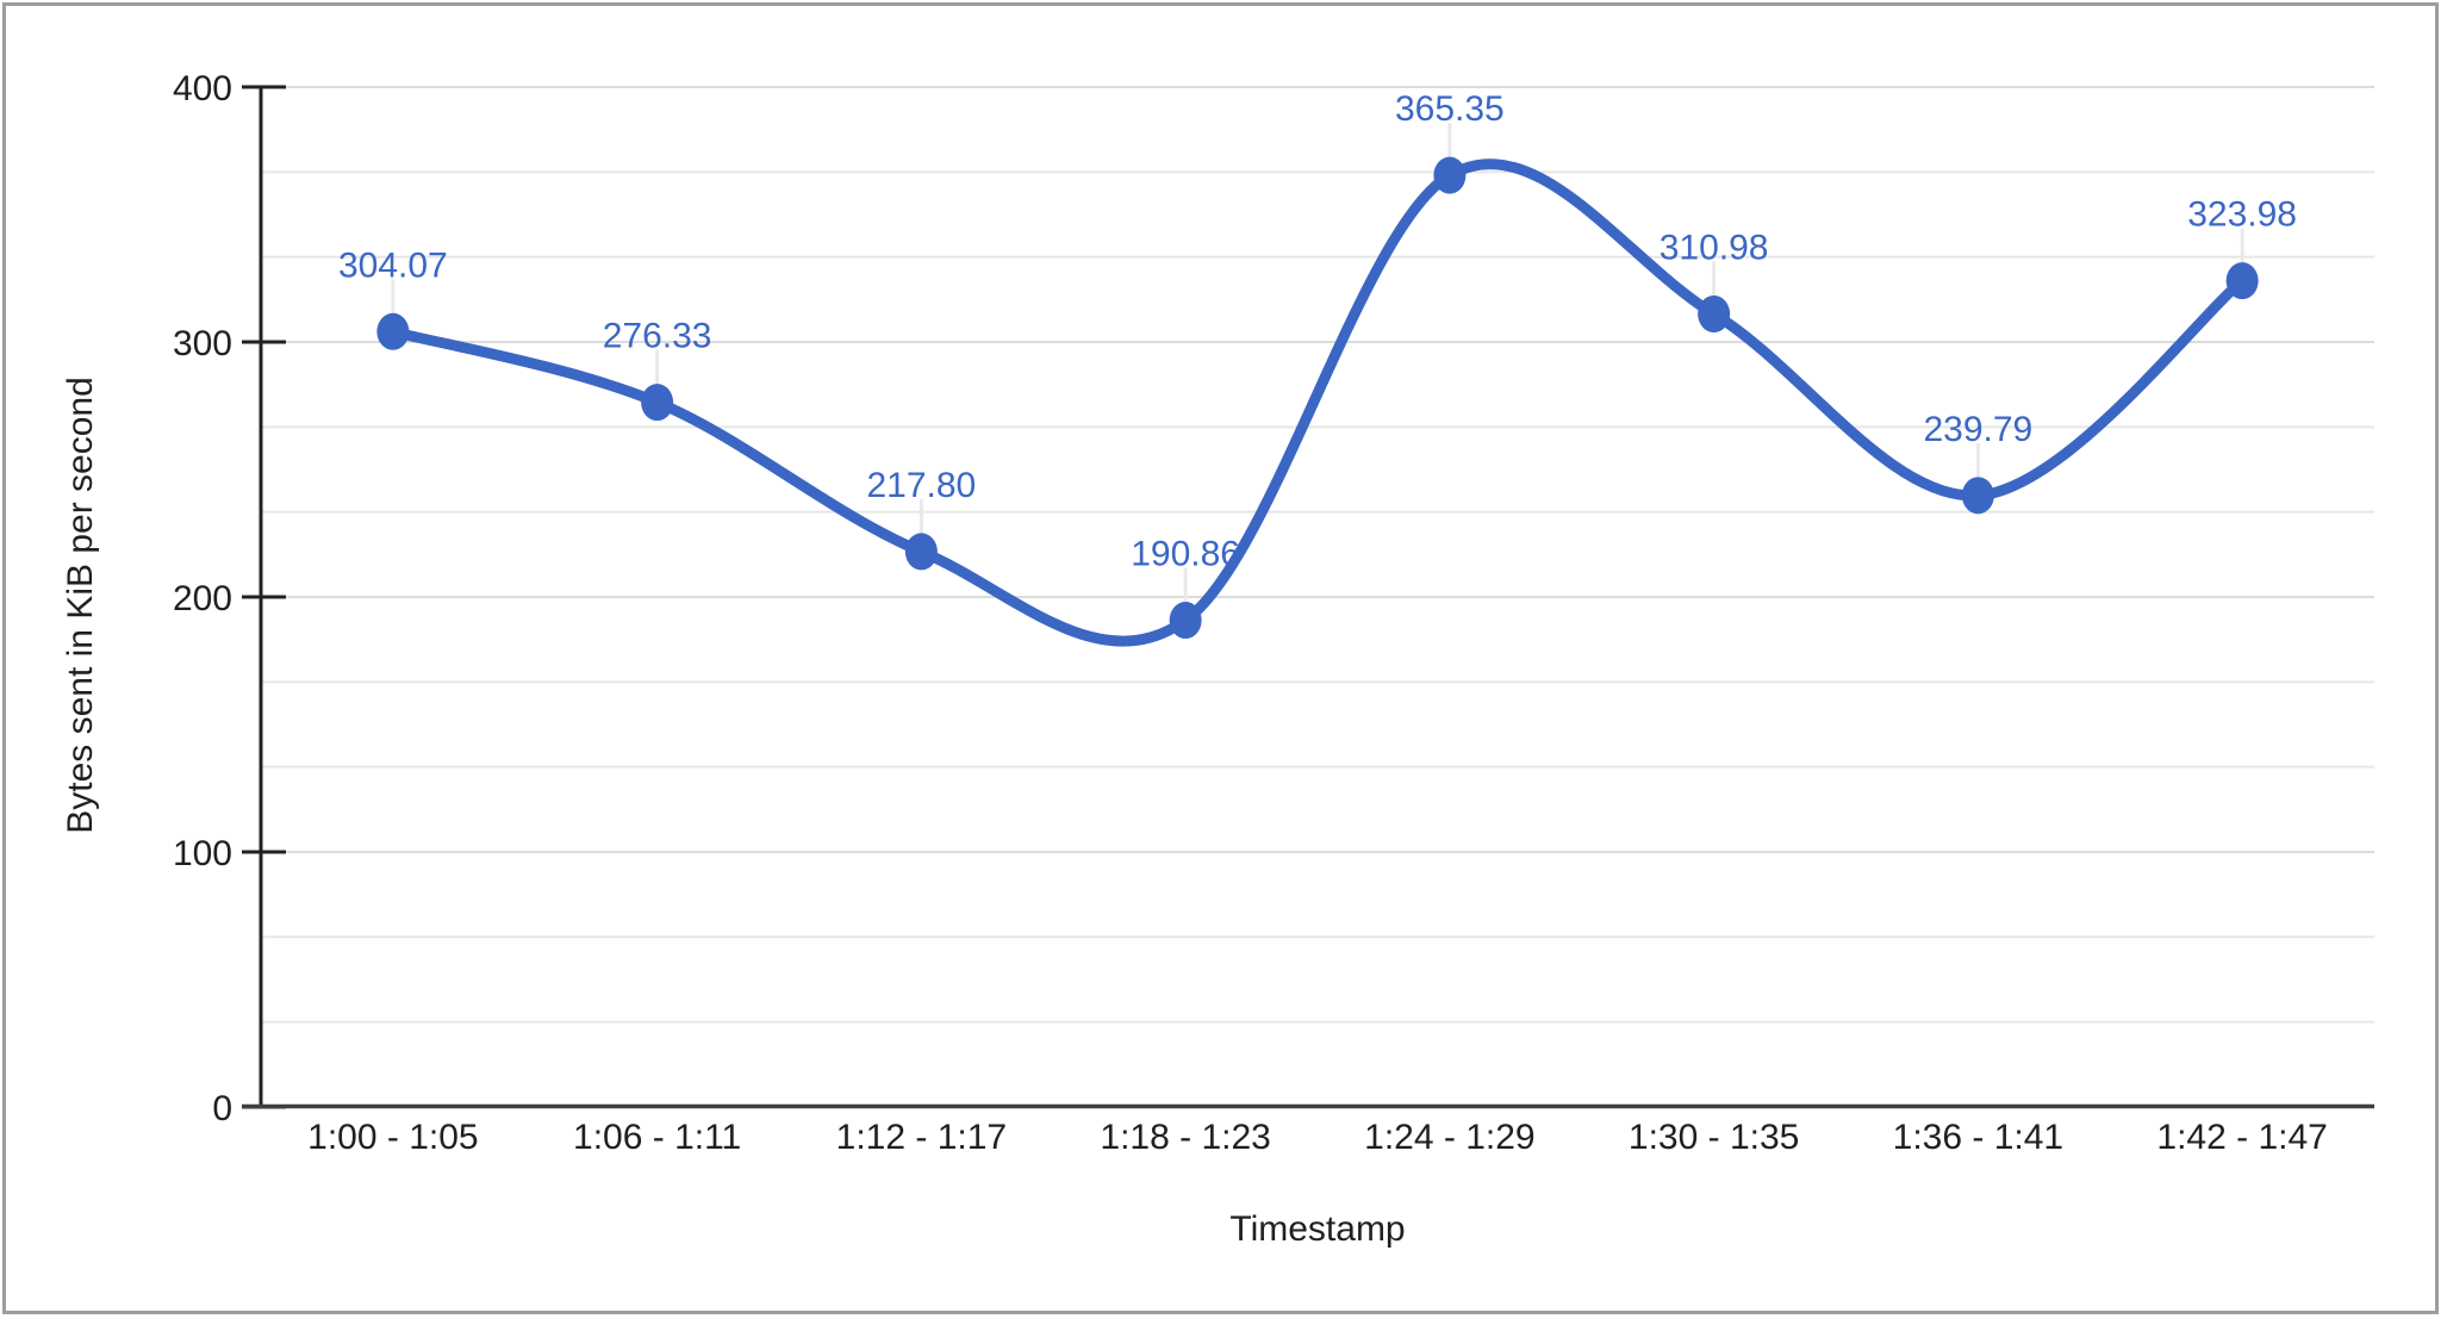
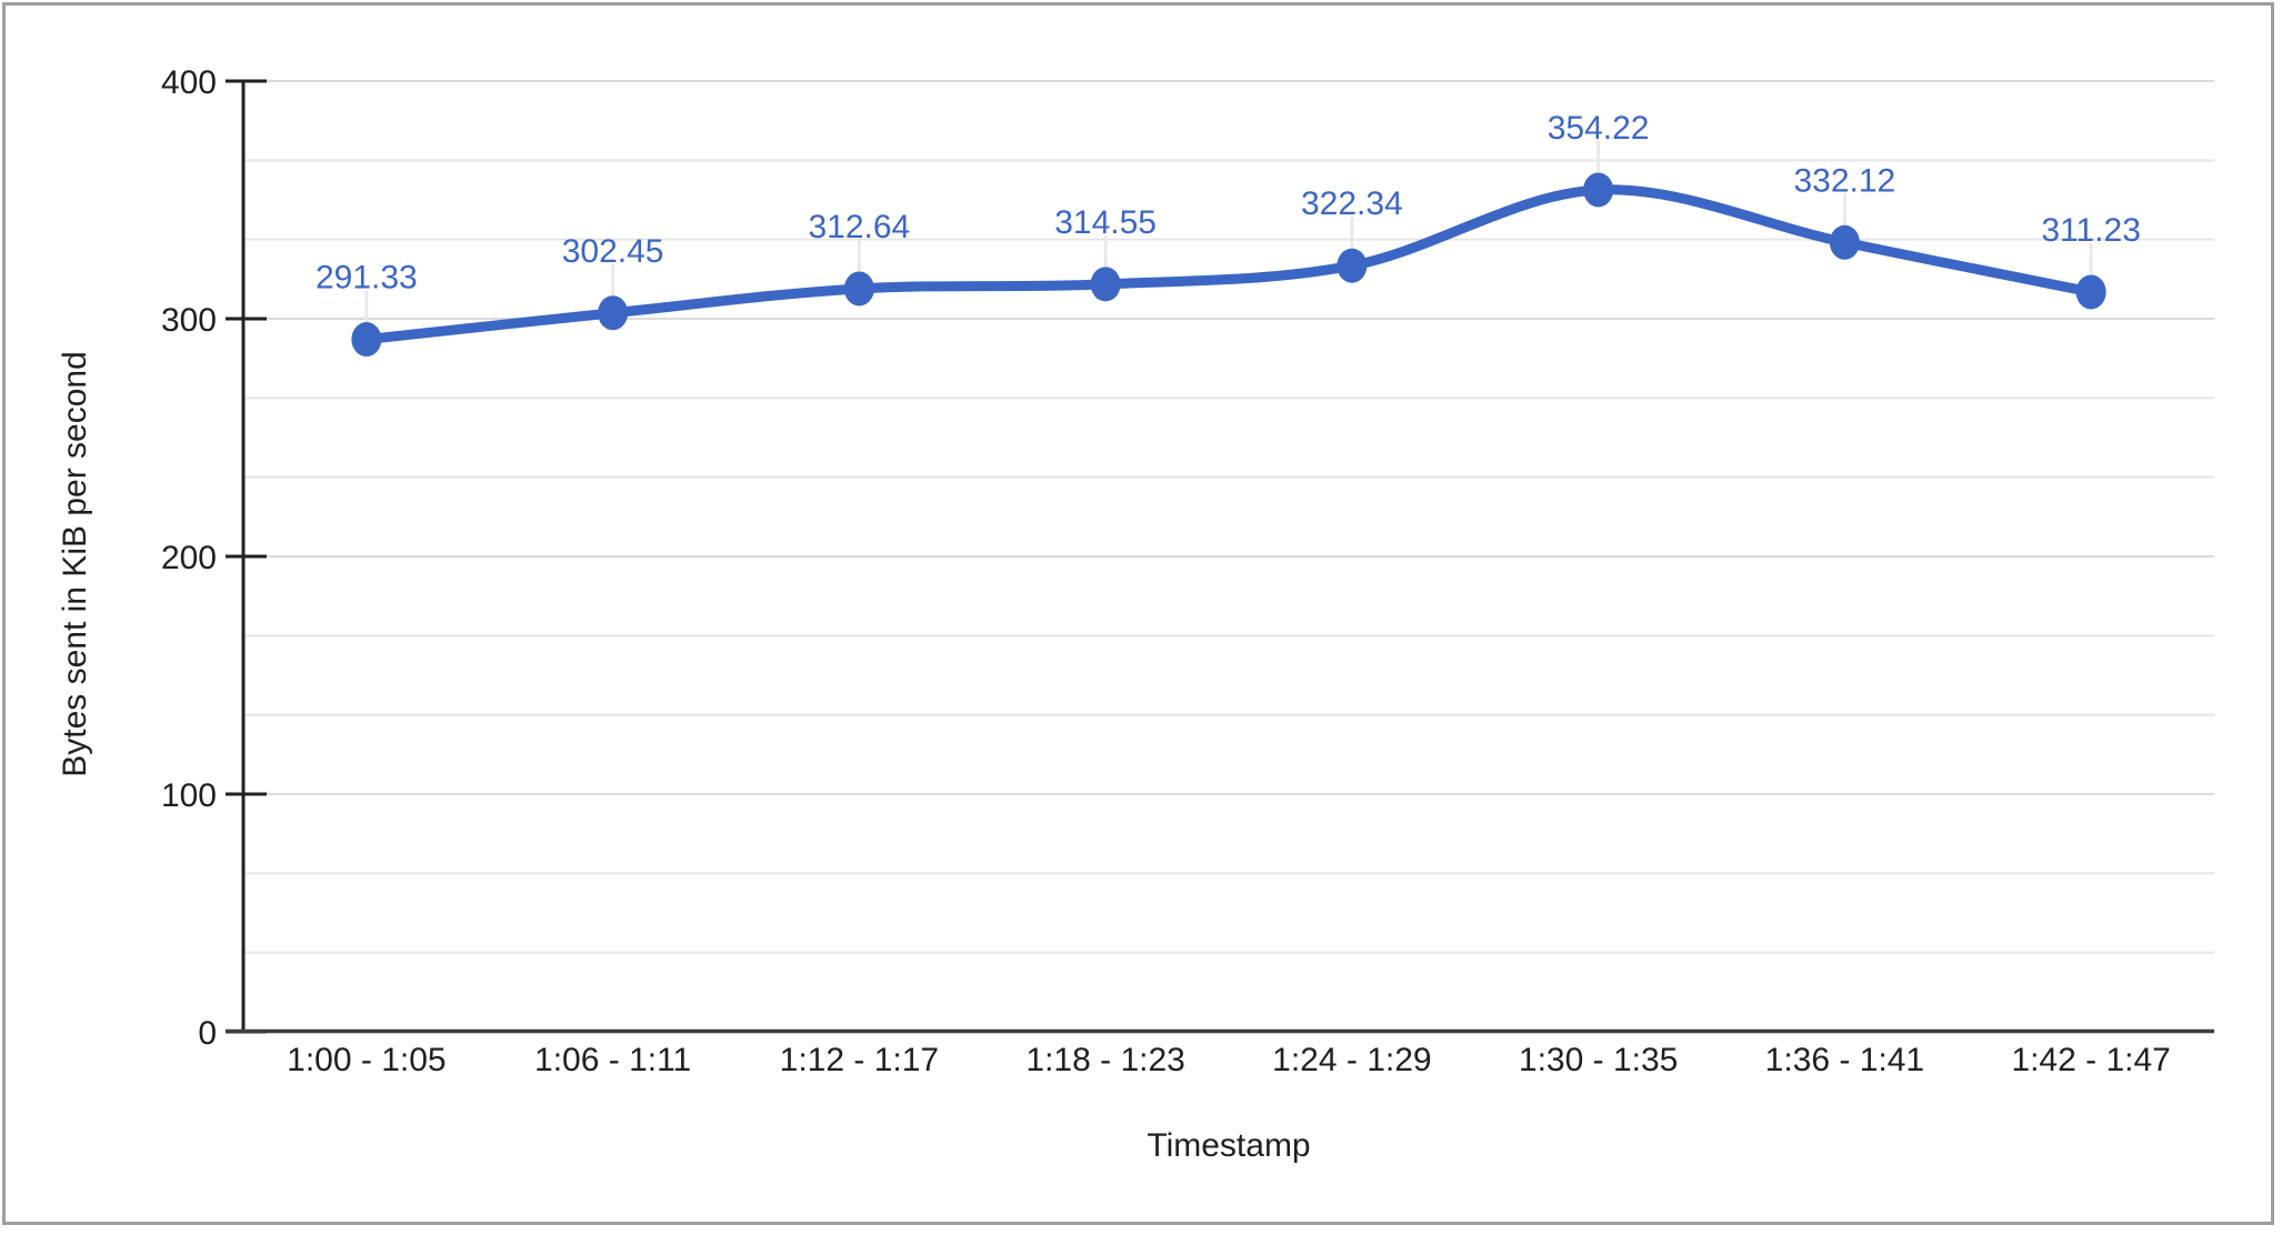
1:00 - 1:05: 304.07 -> 291.33
1:06 - 1:11: 276.33 -> 302.45
1:12 - 1:17: 217.80 -> 312.64
1:18 - 1:23: 190.86 -> 314.55
1:24 - 1:29: 365.35 -> 322.34
1:30 - 1:35: 310.98 -> 354.22
1:36 - 1:41: 239.79 -> 332.12
1:42 - 1:47: 323.98 -> 311.23
